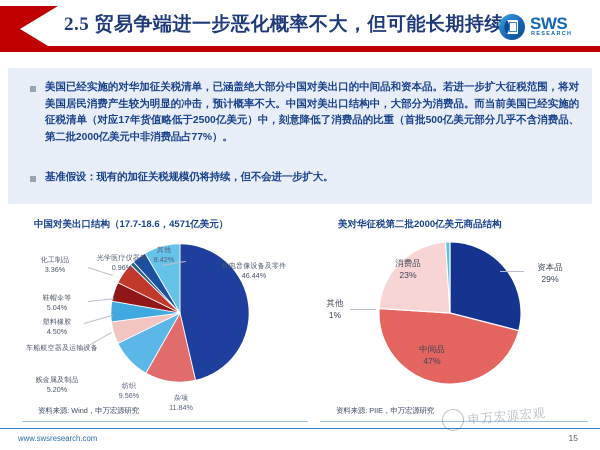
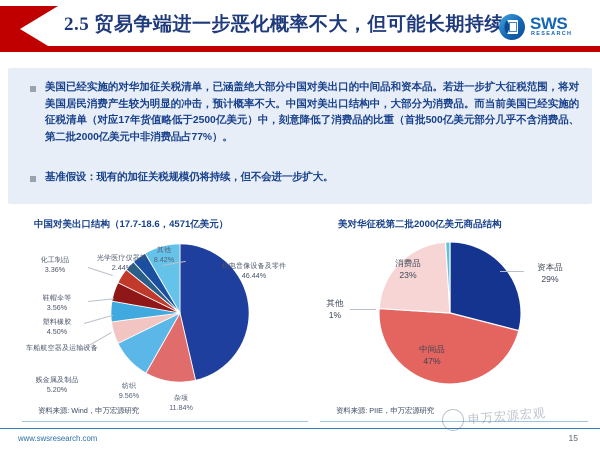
中国对美出口结构（17.7-18.6，4571亿美元）/鞋帽伞等: 5.04% -> 3.56%
中国对美出口结构（17.7-18.6，4571亿美元）/光学医疗仪器等: 0.96% -> 2.44%
